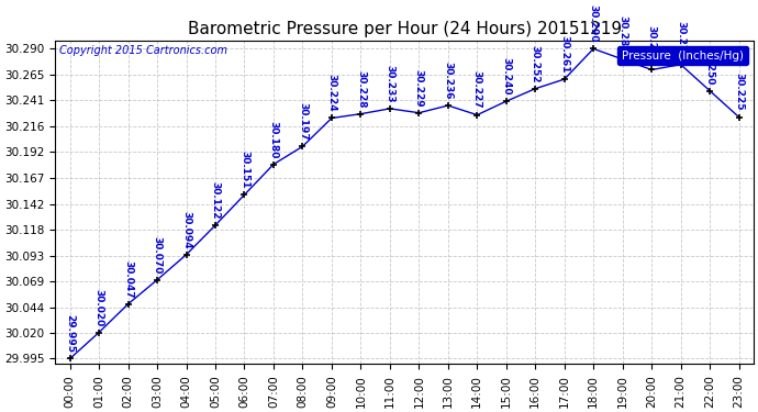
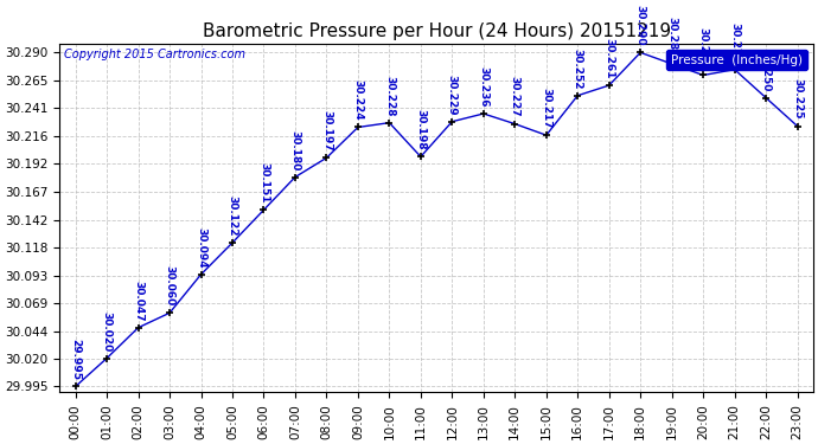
03:00: 30.070 -> 30.060
11:00: 30.233 -> 30.198
15:00: 30.240 -> 30.217
